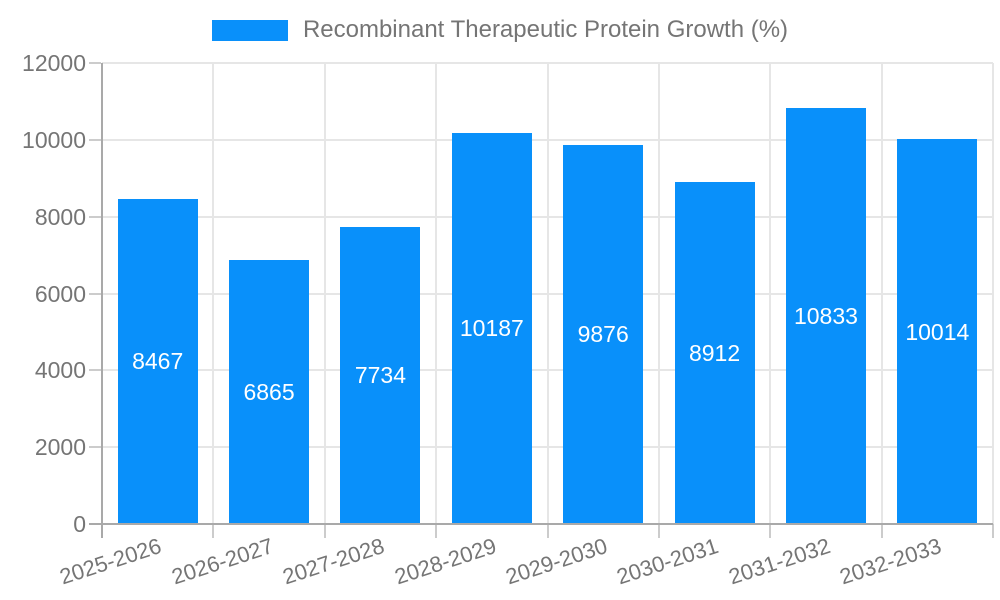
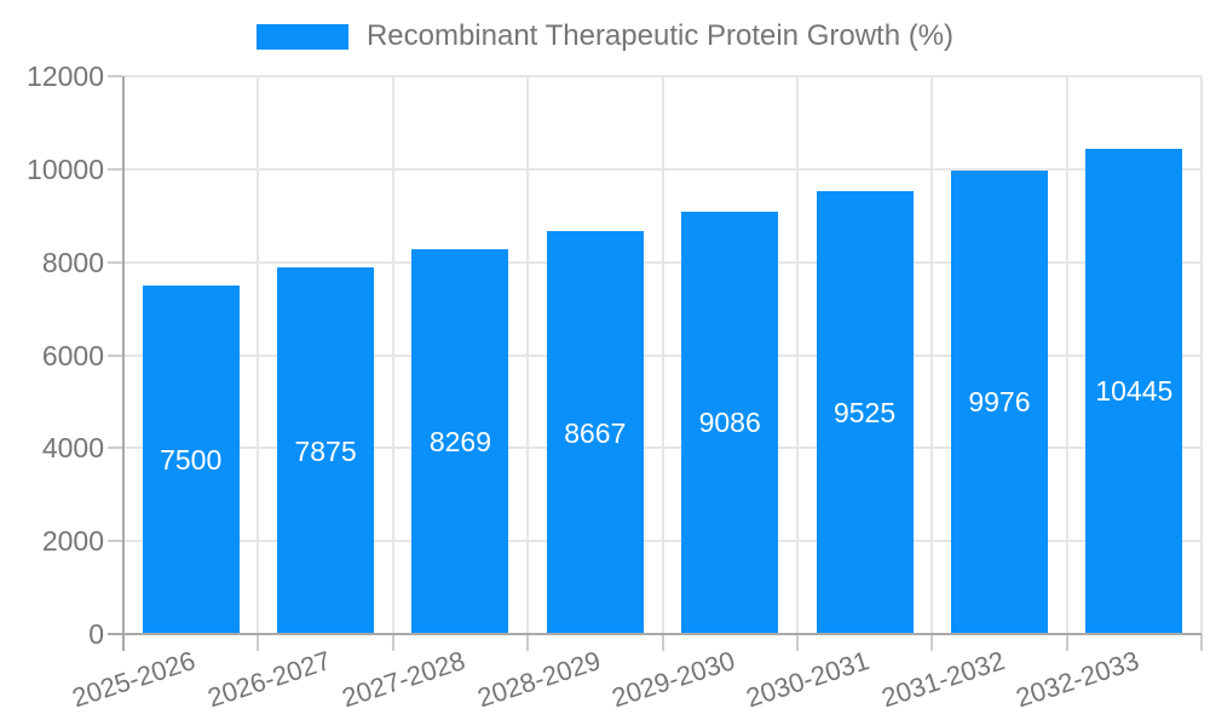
2025-2026: 8467 -> 7500
2026-2027: 6865 -> 7875
2027-2028: 7734 -> 8269
2028-2029: 10187 -> 8667
2029-2030: 9876 -> 9086
2030-2031: 8912 -> 9525
2031-2032: 10833 -> 9976
2032-2033: 10014 -> 10445
